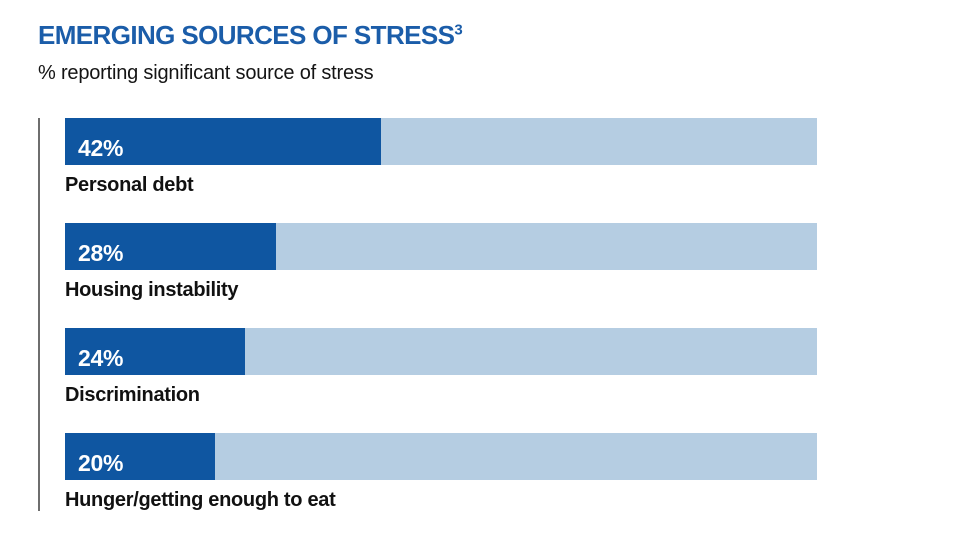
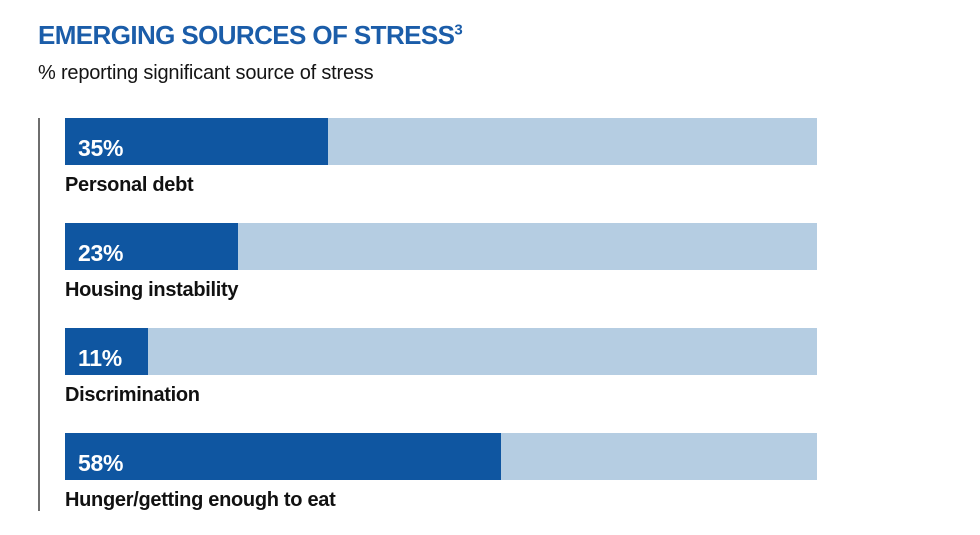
Personal debt: 42% -> 35%
Housing instability: 28% -> 23%
Discrimination: 24% -> 11%
Hunger/getting enough to eat: 20% -> 58%
